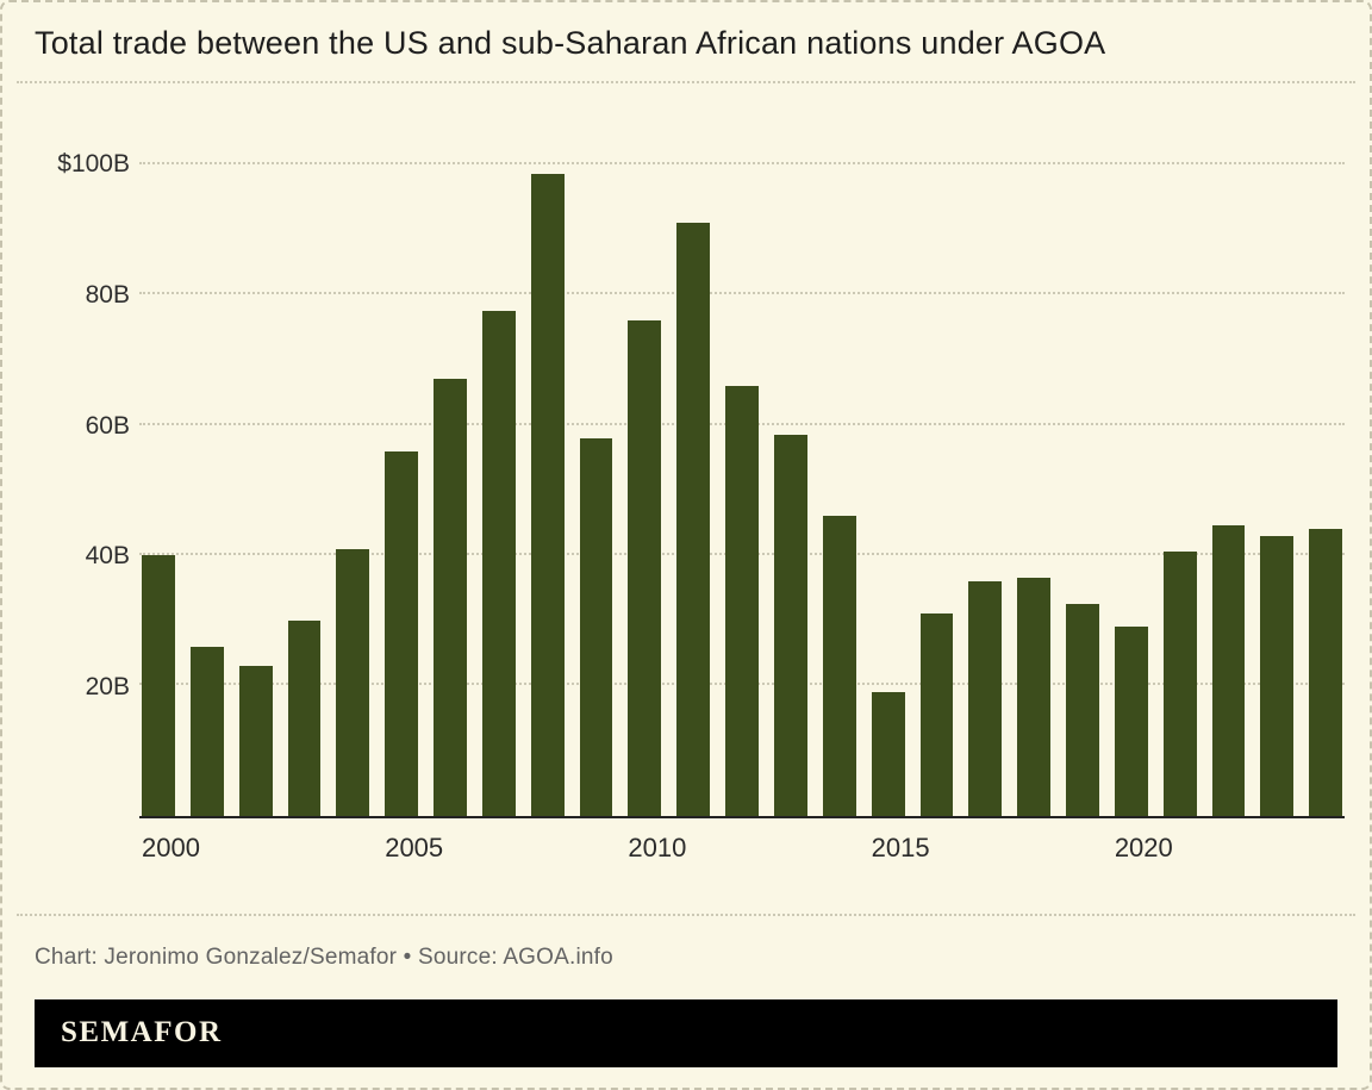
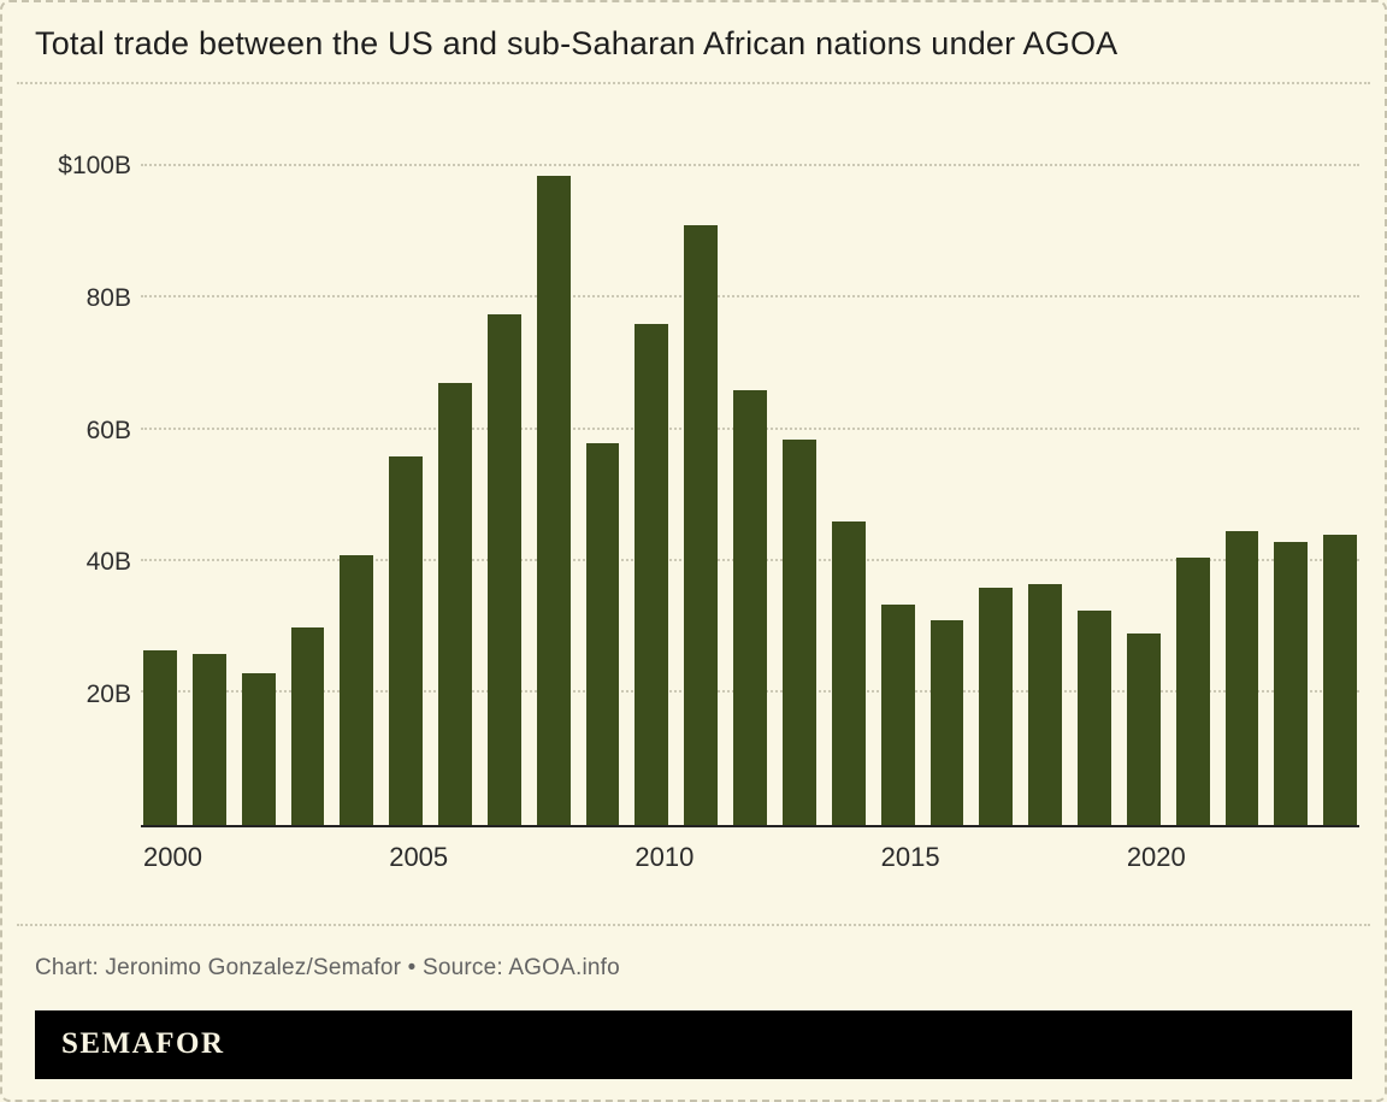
2000: $40B -> $26B
2015: $19B -> $34B
